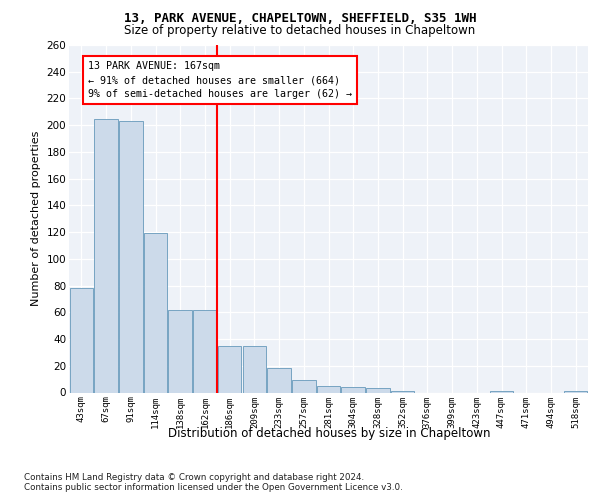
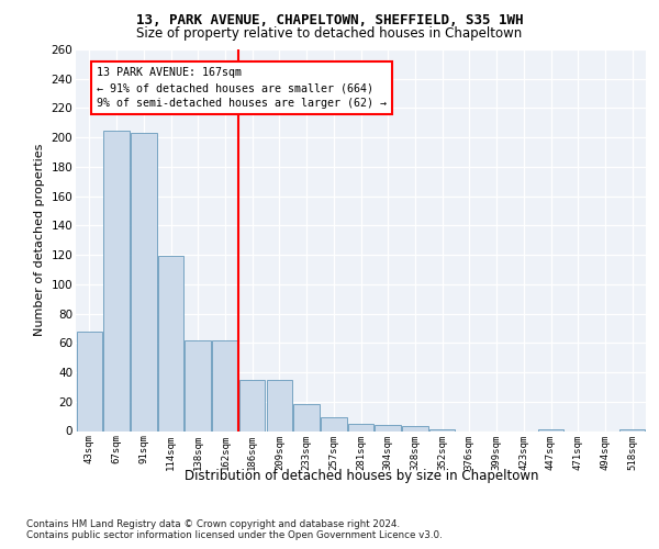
43sqm: 78 -> 68
